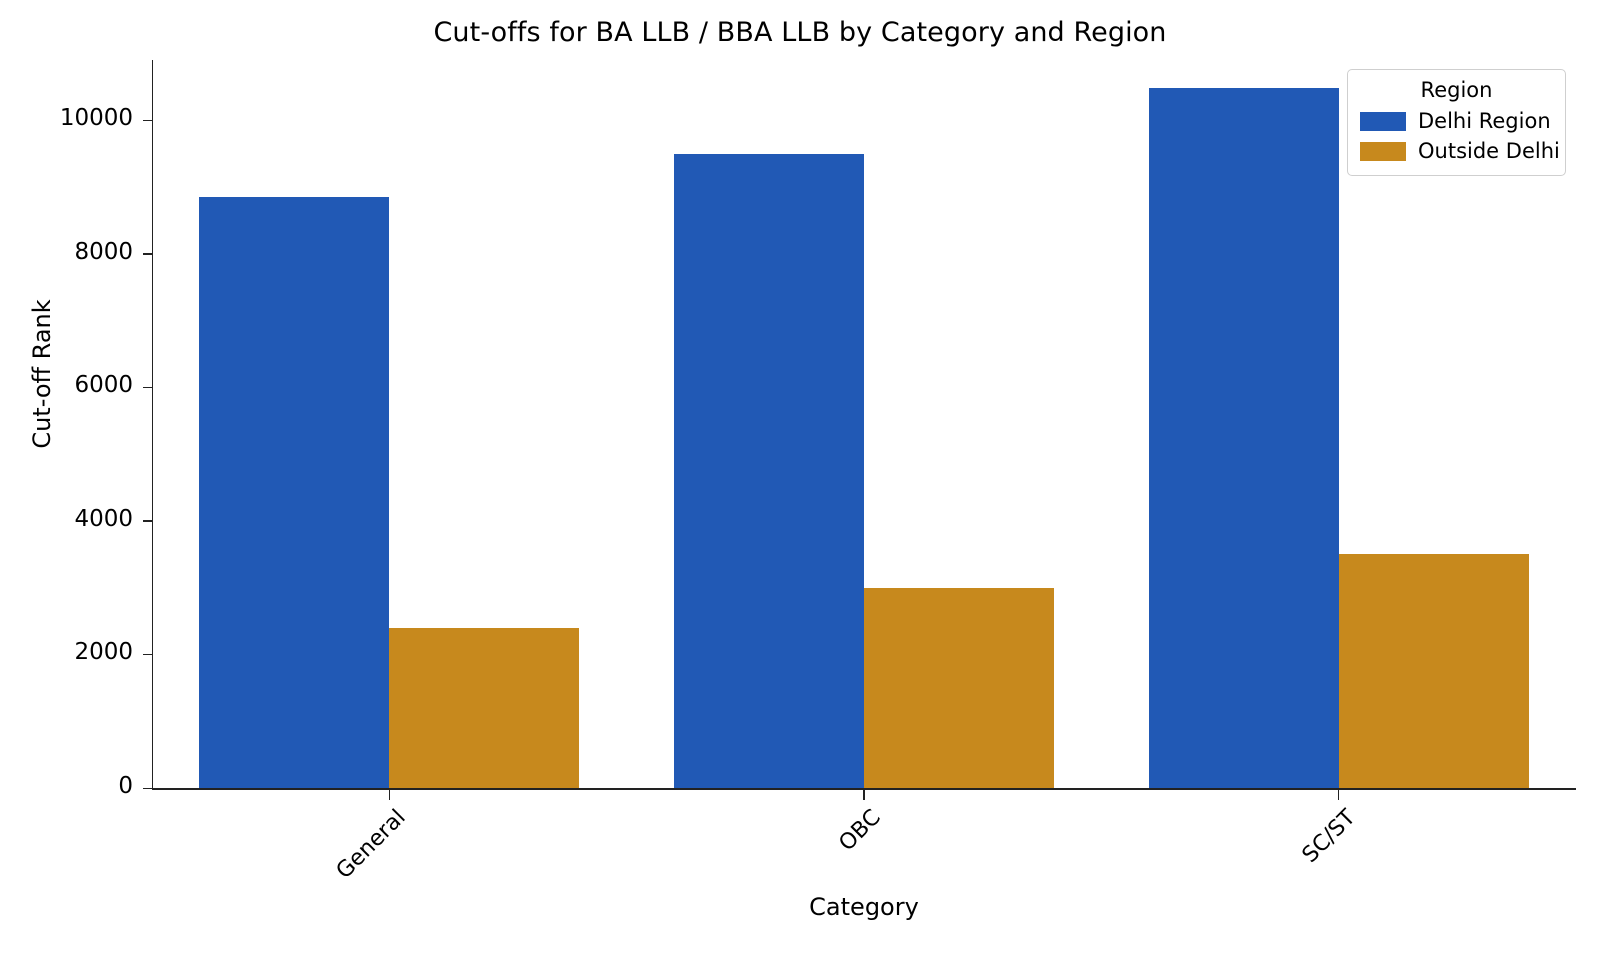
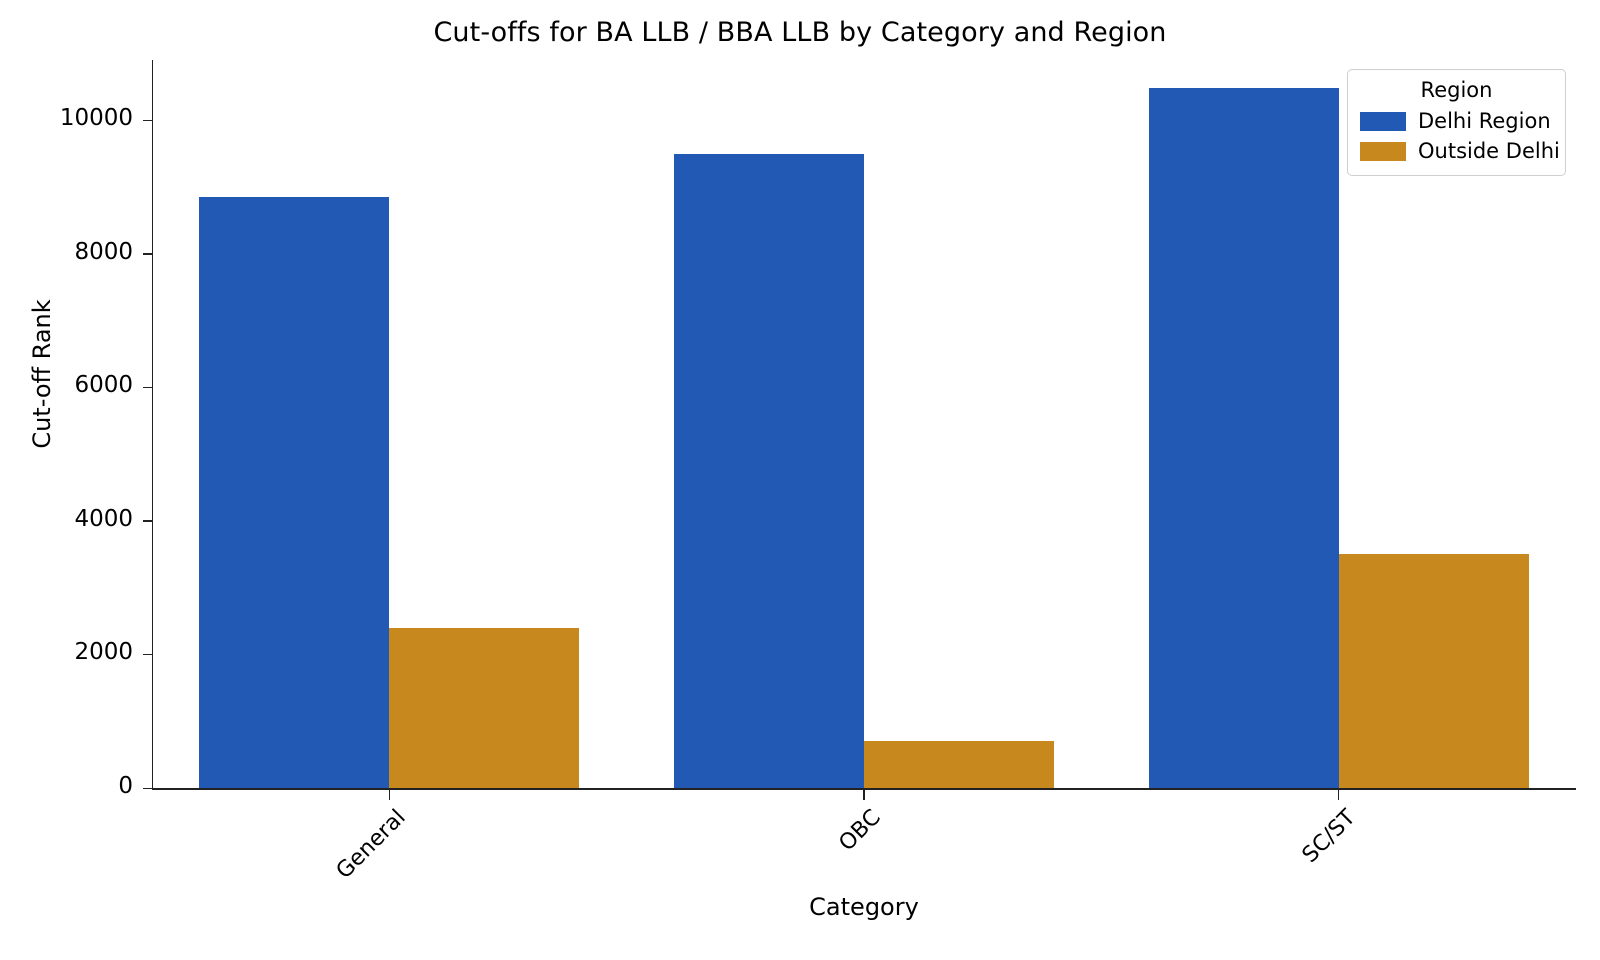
Outside Delhi/OBC: 3000 -> 700
